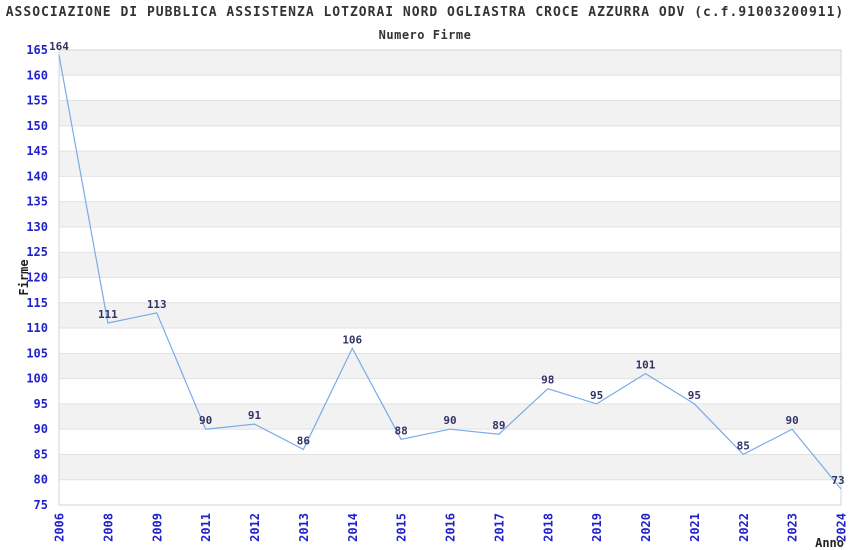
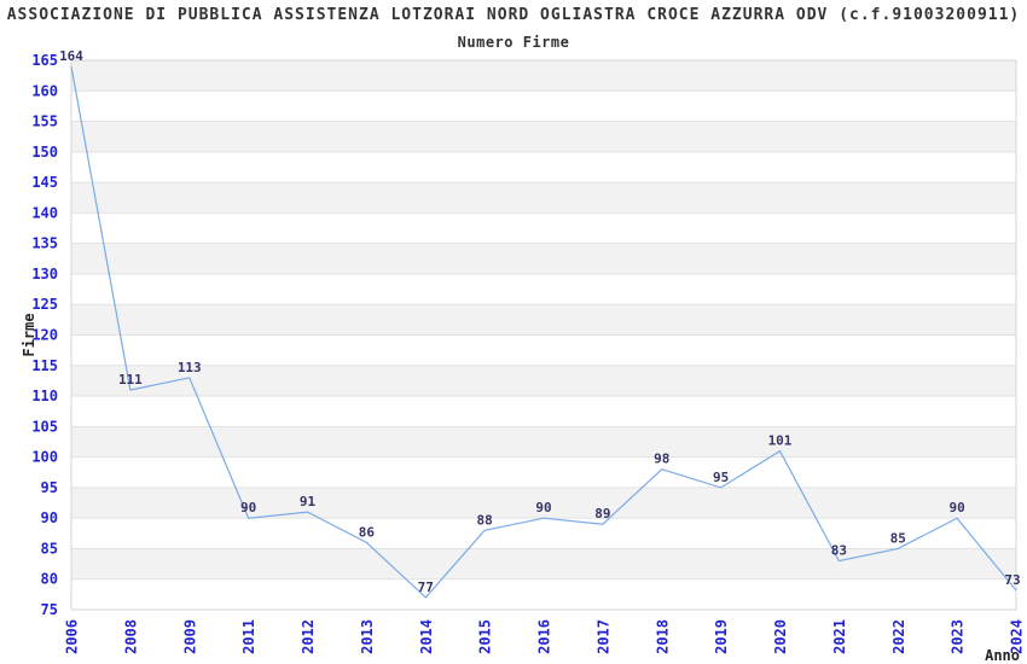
2014: 106 -> 77
2021: 95 -> 83
